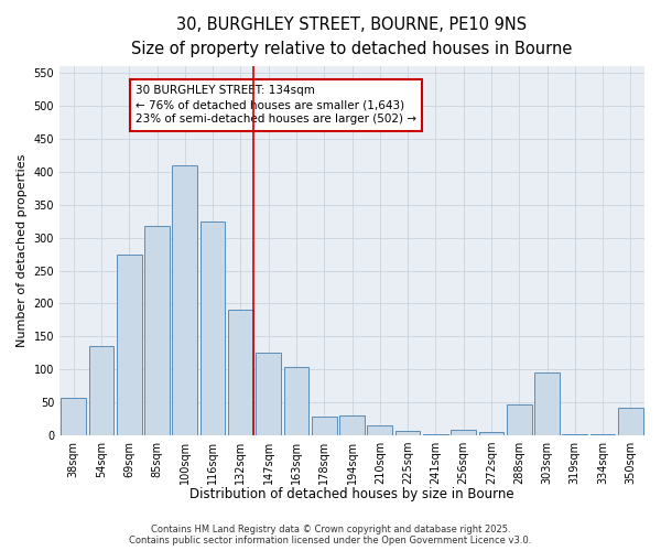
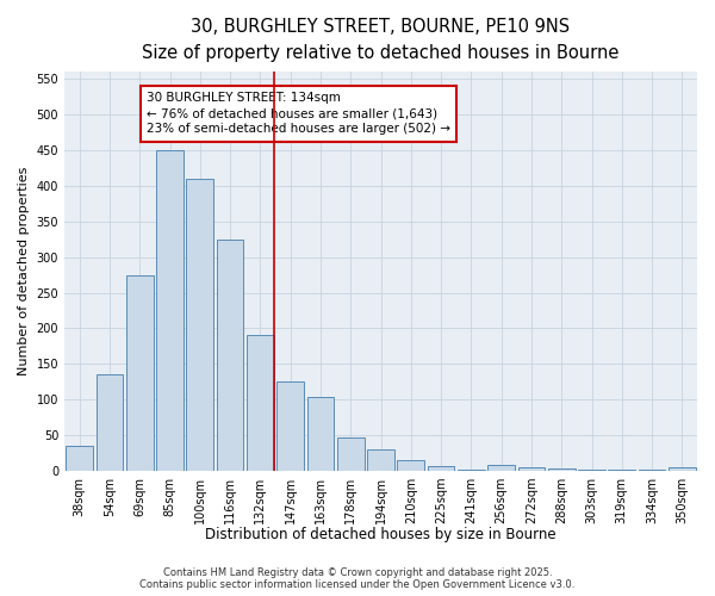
38sqm: 56 -> 35
85sqm: 318 -> 450
178sqm: 28 -> 46
288sqm: 46 -> 3
303sqm: 96 -> 1
350sqm: 42 -> 5
